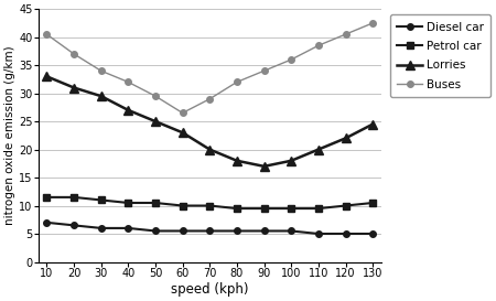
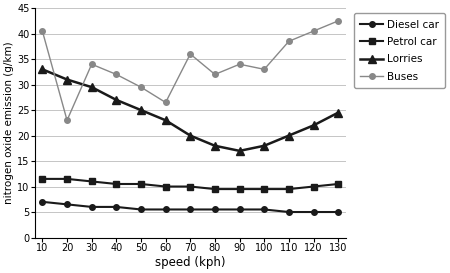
Buses/20: 37.0 -> 23.0
Buses/70: 29.0 -> 36.0
Buses/100: 36.0 -> 33.0
